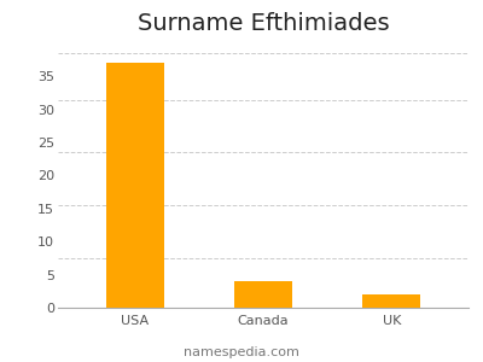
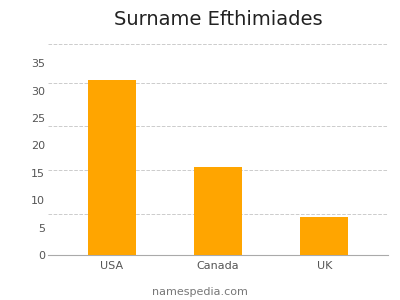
USA: 37 -> 32
Canada: 4 -> 16
UK: 2 -> 7
